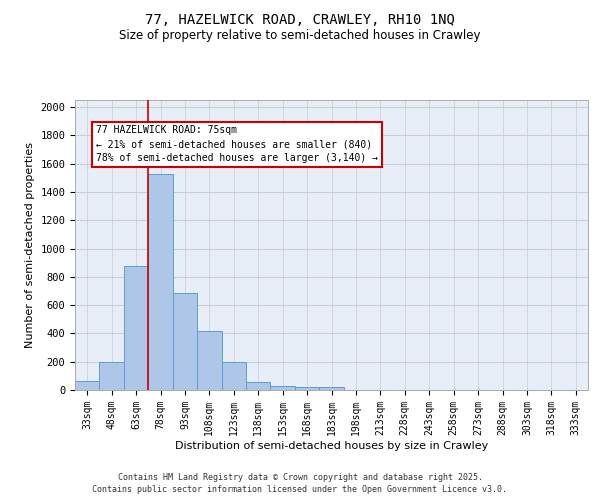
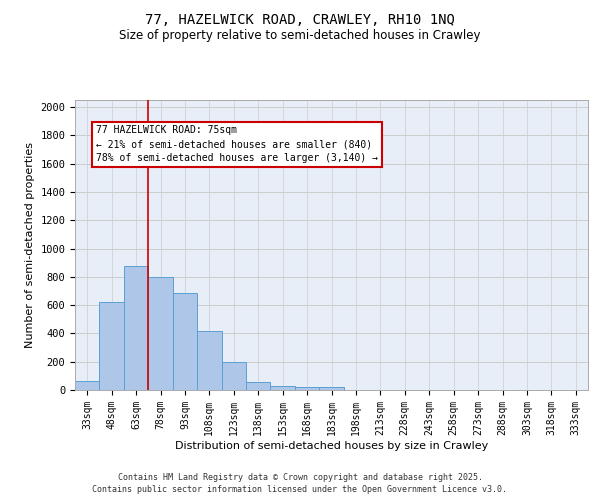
48sqm: 200 -> 620
78sqm: 1530 -> 800
